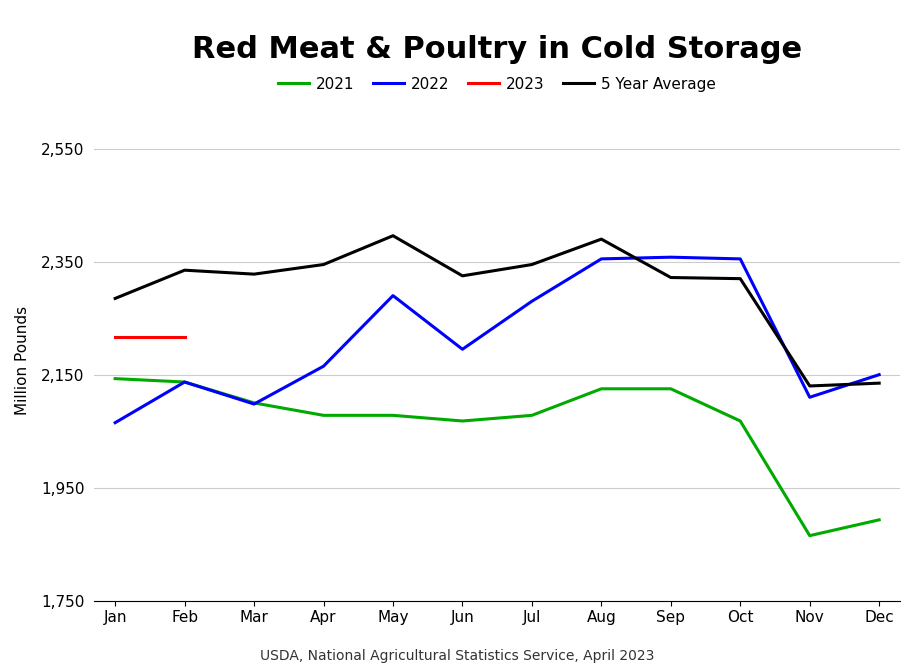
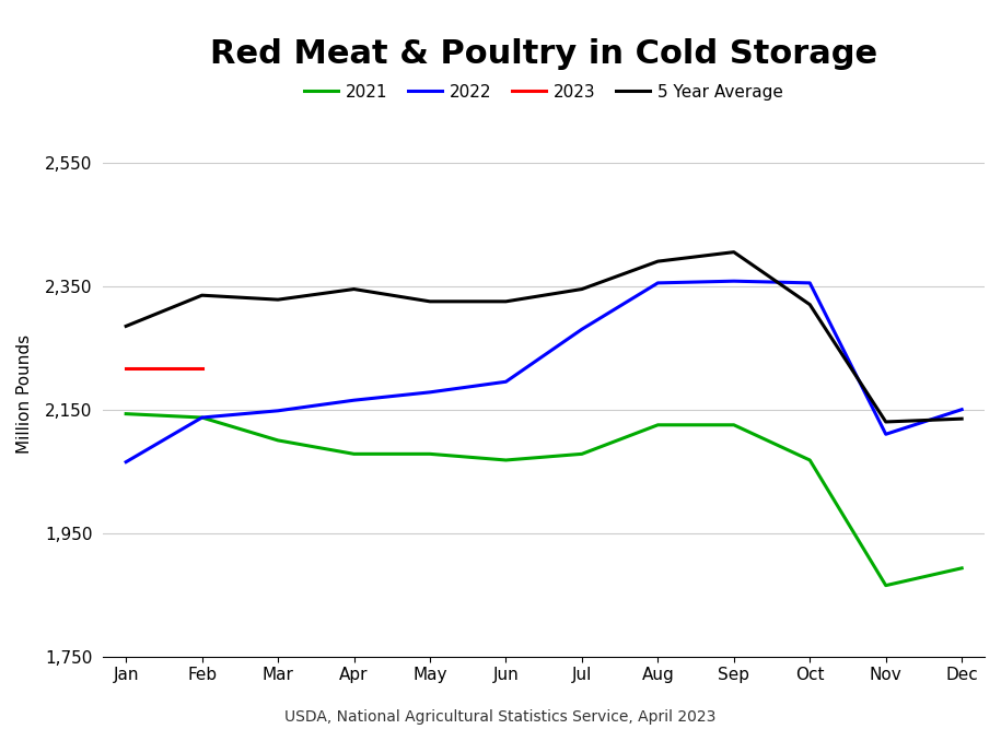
2022/Mar: 2,098 -> 2,148
2022/May: 2,290 -> 2,178
5 Year Average/May: 2,396 -> 2,325
5 Year Average/Sep: 2,322 -> 2,405
